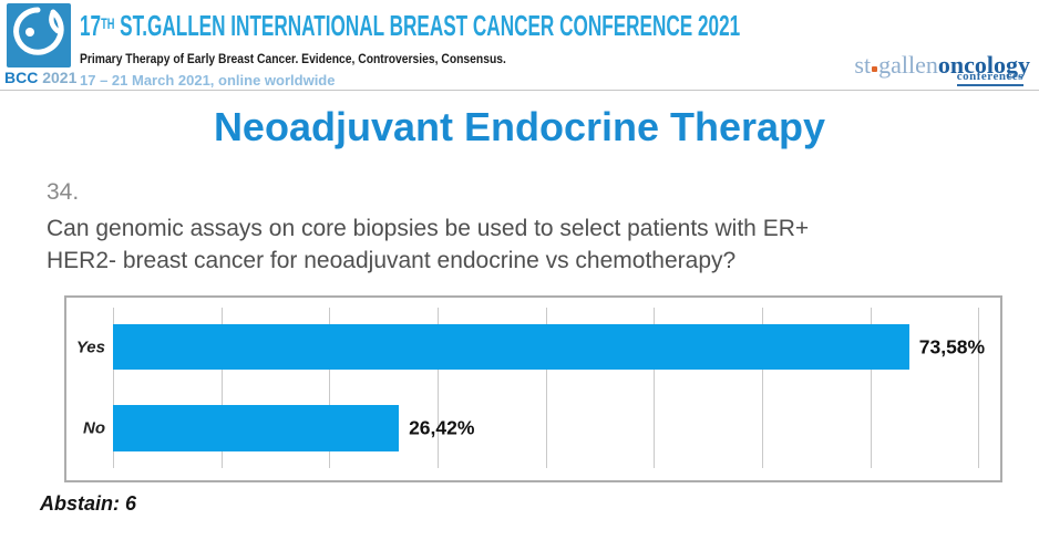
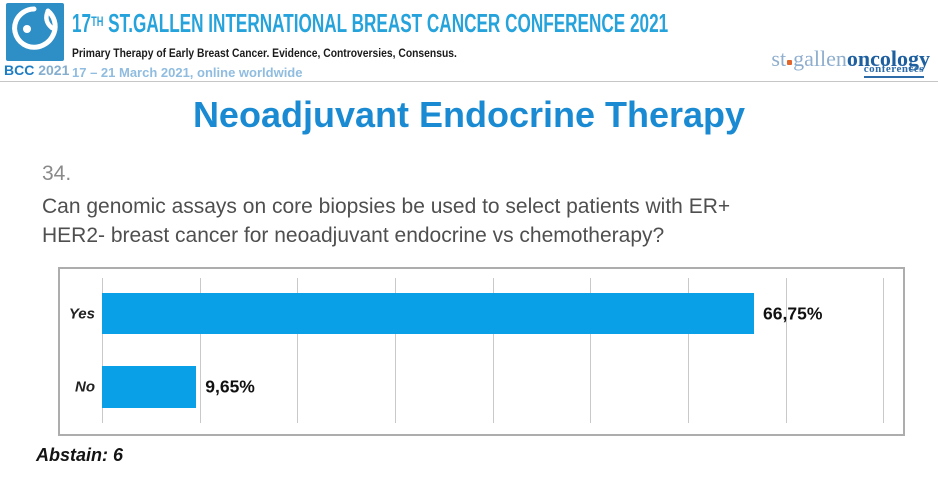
Yes: 73,58% -> 66,75%
No: 26,42% -> 9,65%
